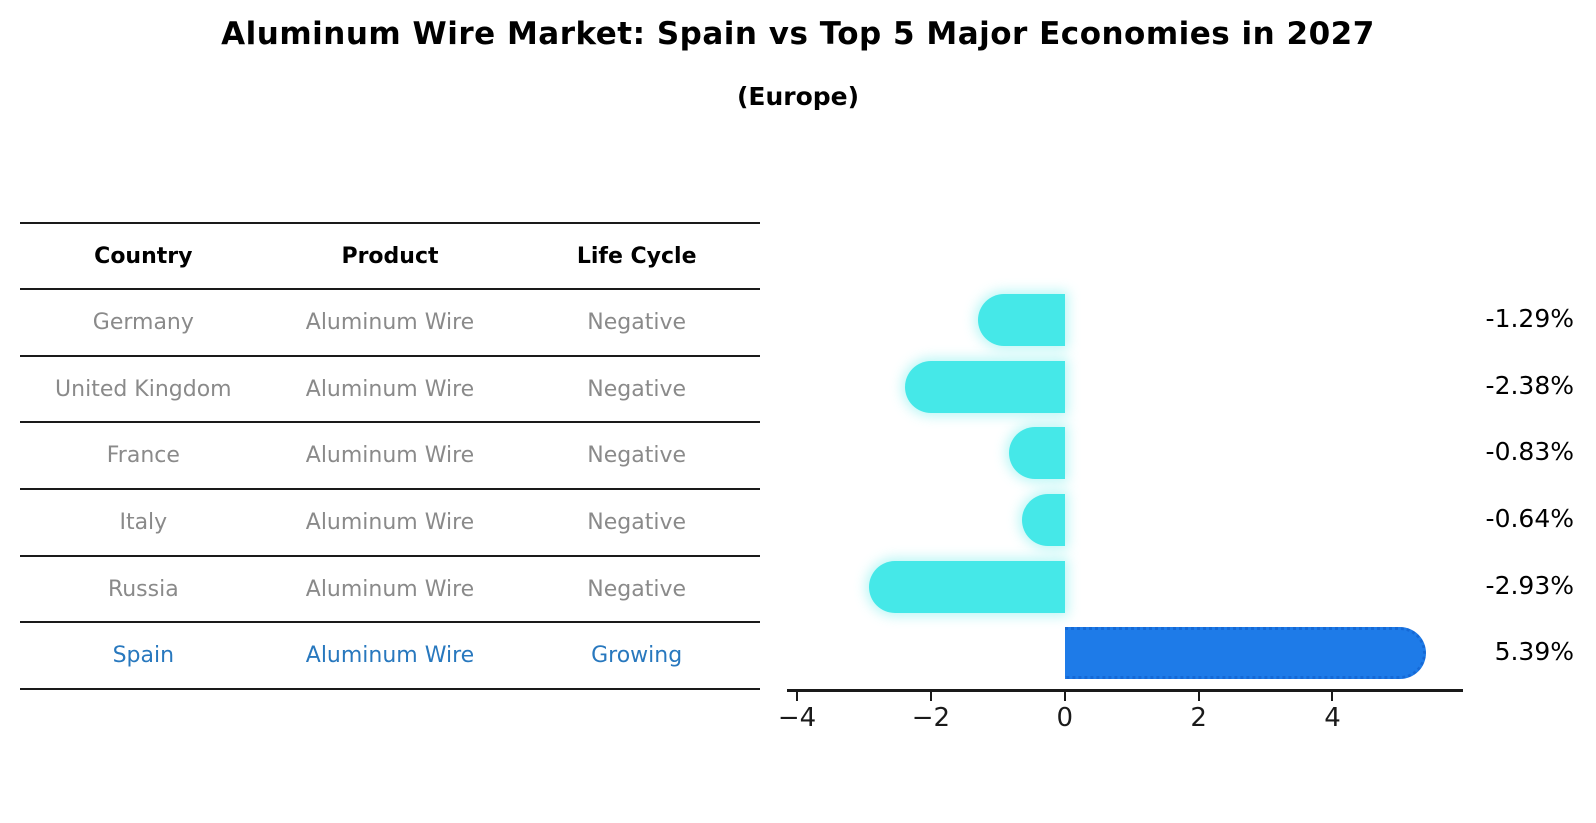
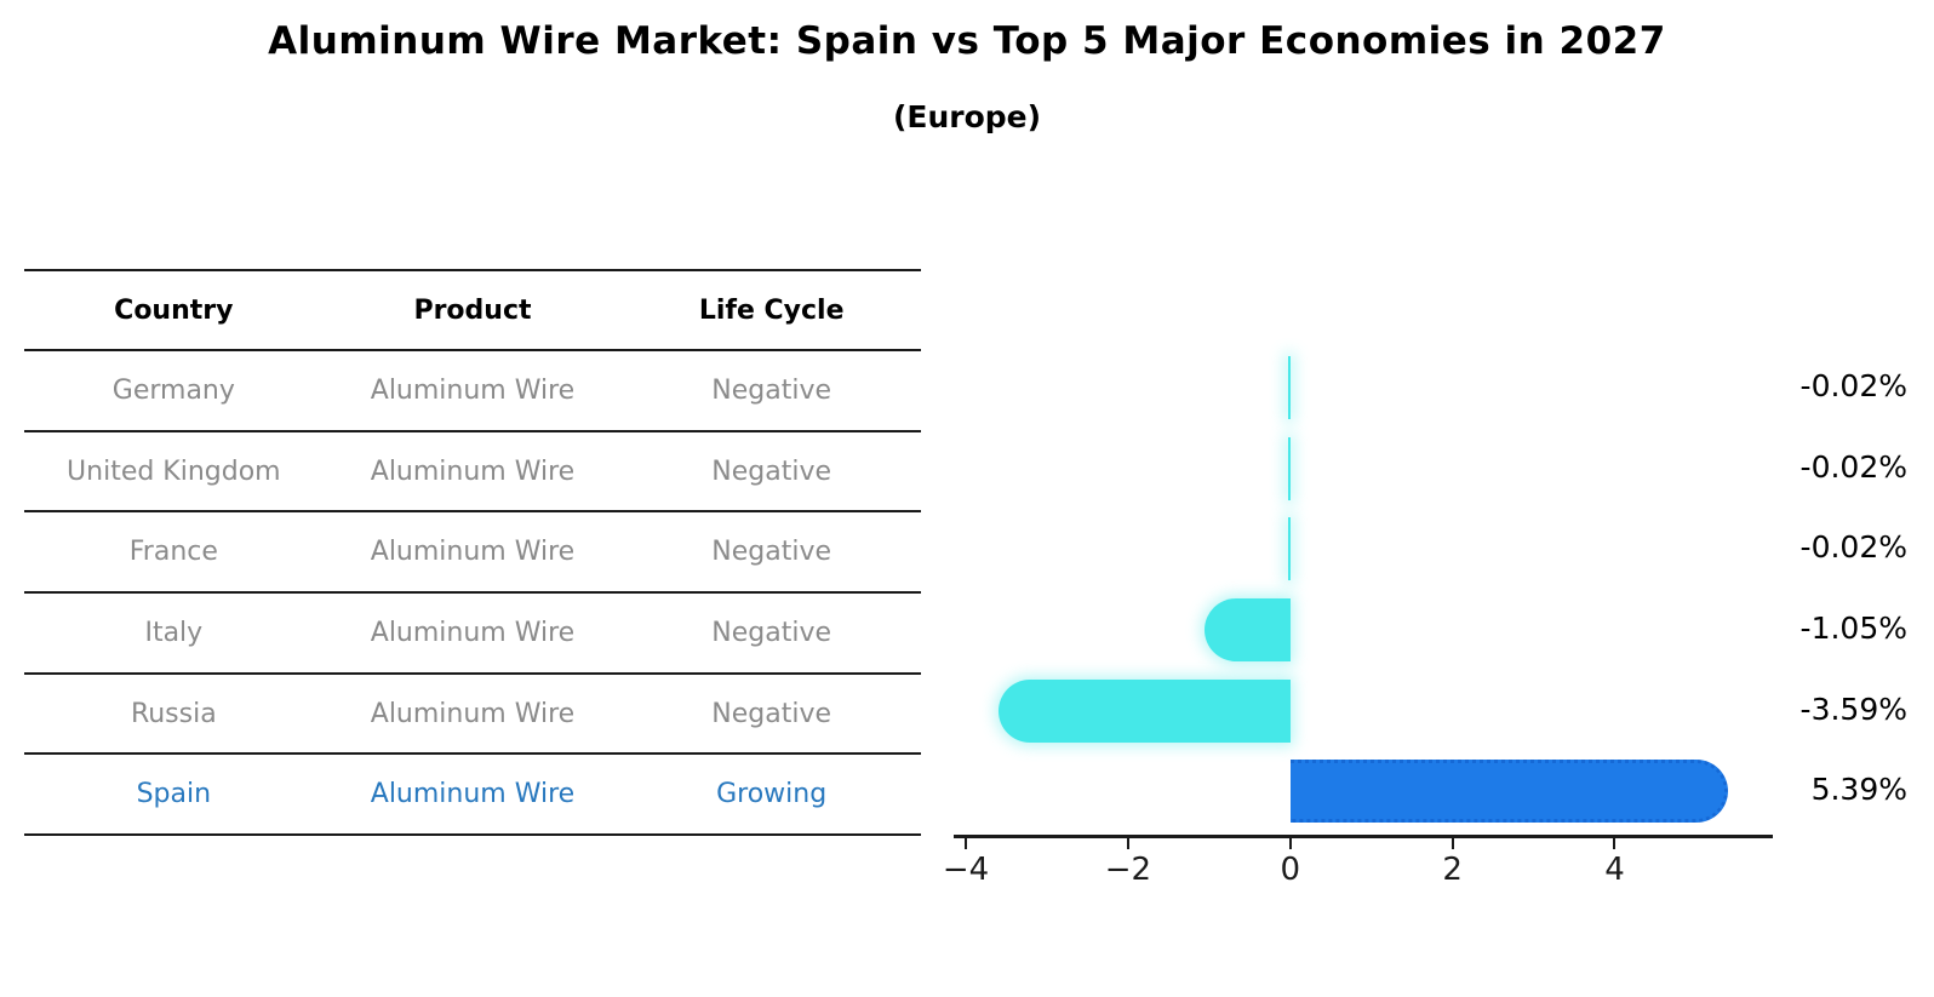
Germany: -1.29% -> -0.02%
United Kingdom: -2.38% -> -0.02%
France: -0.83% -> -0.02%
Italy: -0.64% -> -1.05%
Russia: -2.93% -> -3.59%
